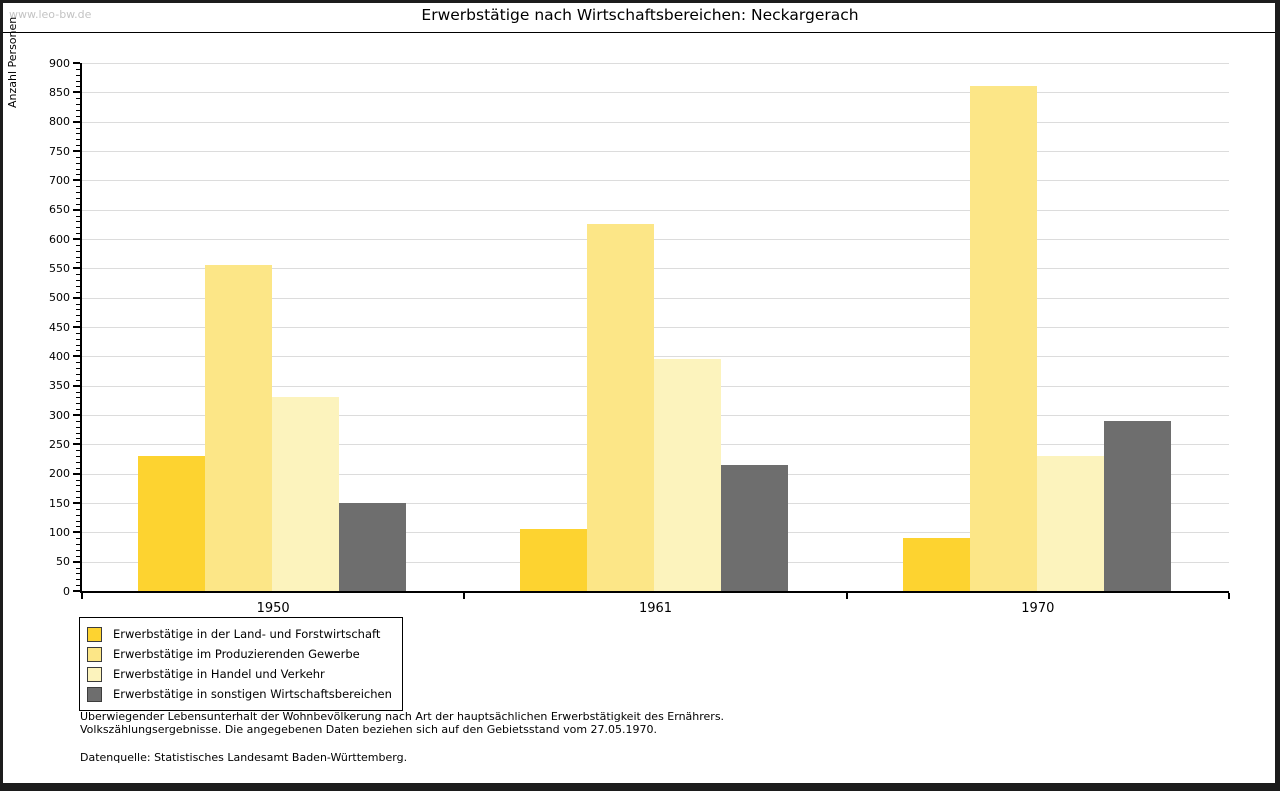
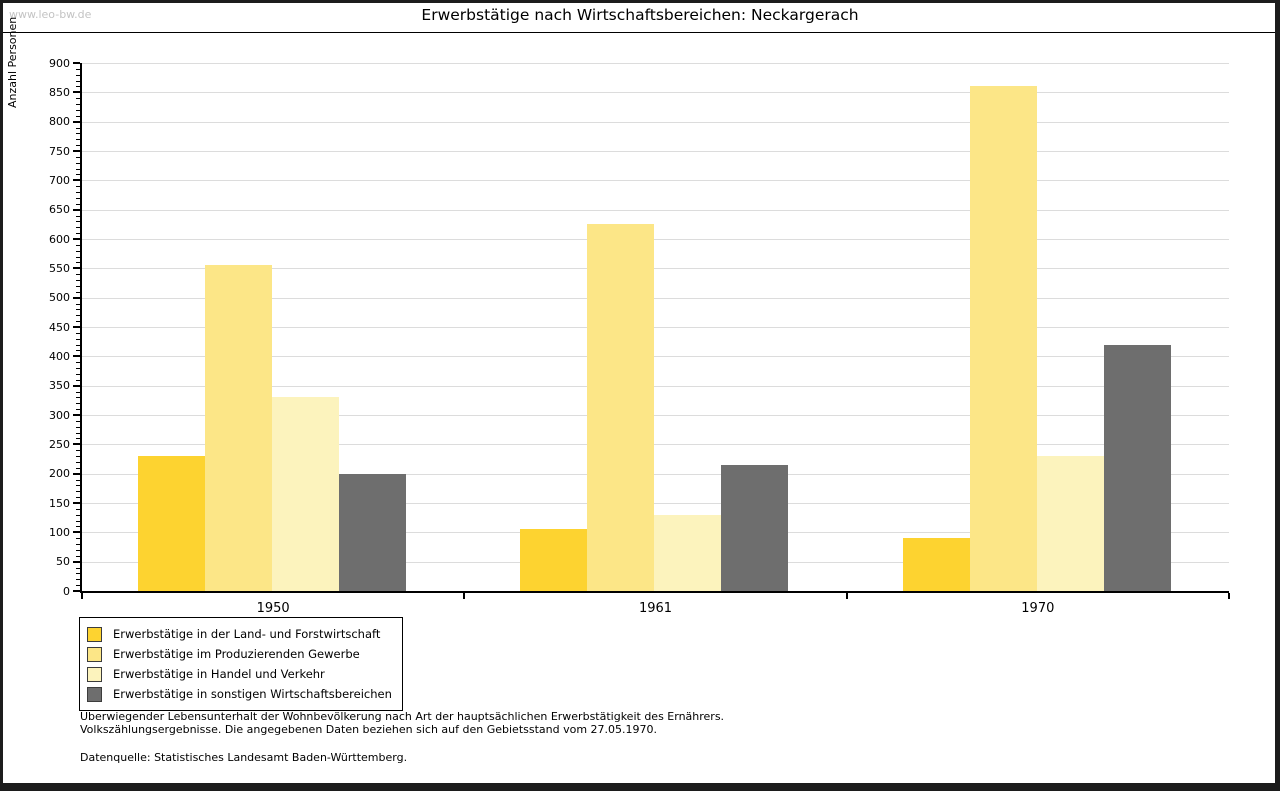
Erwerbstätige in sonstigen Wirtschaftsbereichen/1950: 150 -> 200
Erwerbstätige in Handel und Verkehr/1961: 400 -> 130
Erwerbstätige in sonstigen Wirtschaftsbereichen/1970: 290 -> 420
